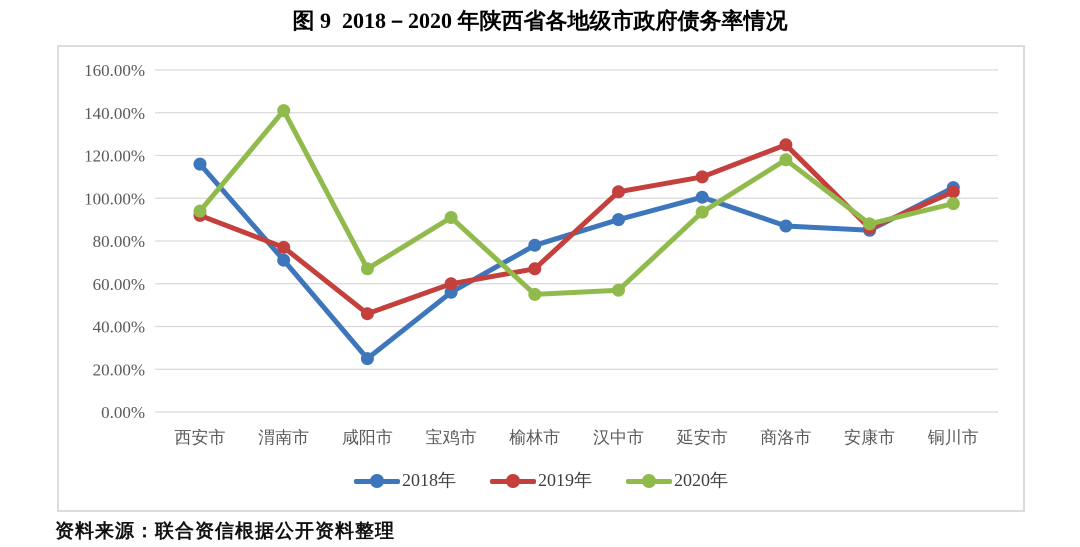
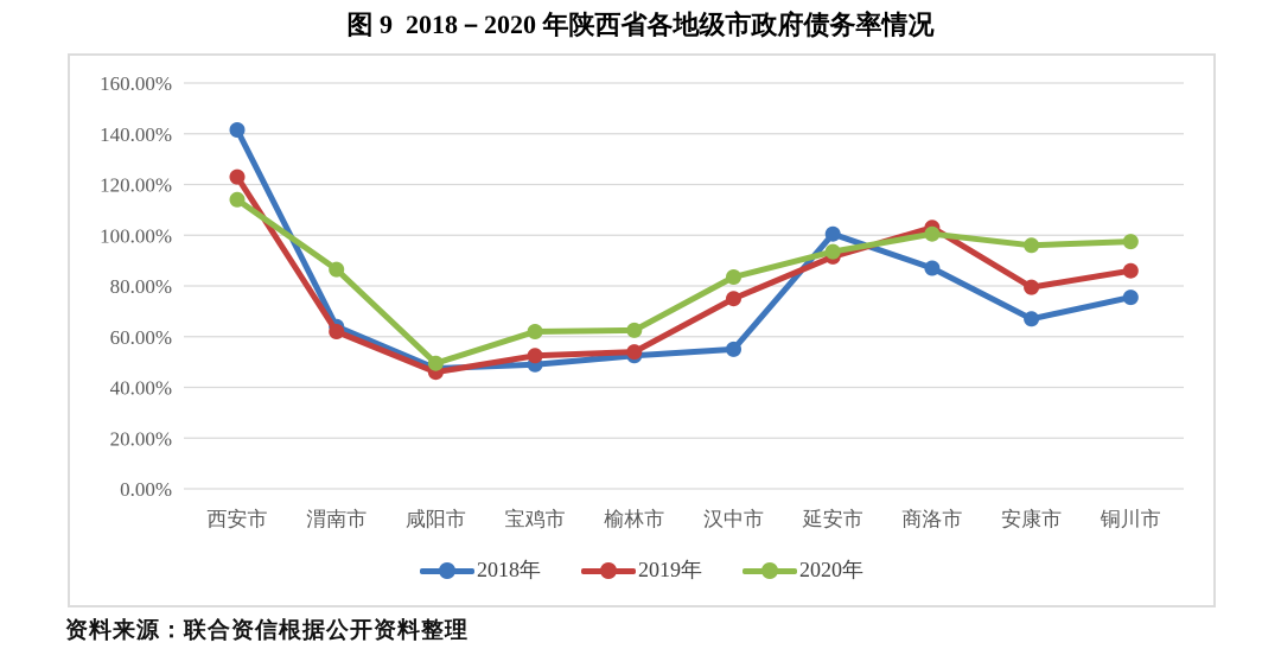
2018年/西安市: 116% -> 142%
2019年/西安市: 92% -> 123%
2020年/西安市: 94% -> 114%
2018年/渭南市: 71% -> 64%
2019年/渭南市: 77% -> 62%
2020年/渭南市: 141% -> 86%
2018年/咸阳市: 25% -> 48%
2020年/咸阳市: 67% -> 50%
2018年/宝鸡市: 56% -> 49%
2019年/宝鸡市: 60% -> 52%
2020年/宝鸡市: 91% -> 62%
2018年/榆林市: 78% -> 52%
2019年/榆林市: 67% -> 54%
2020年/榆林市: 55% -> 62%
2018年/汉中市: 90% -> 55%
2019年/汉中市: 103% -> 75%
2020年/汉中市: 57% -> 84%
2019年/延安市: 110% -> 92%
2019年/商洛市: 125% -> 103%
2020年/商洛市: 118% -> 100%
2018年/安康市: 85% -> 67%
2019年/安康市: 86% -> 80%
2020年/安康市: 88% -> 96%
2018年/铜川市: 105% -> 76%
2019年/铜川市: 103% -> 86%
